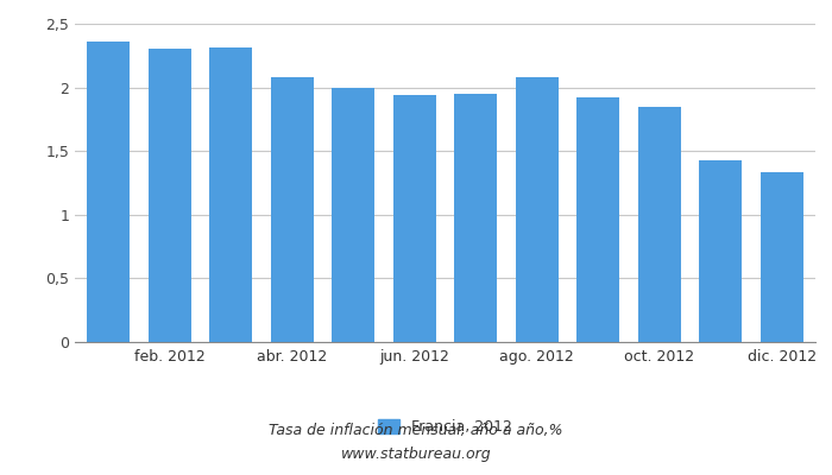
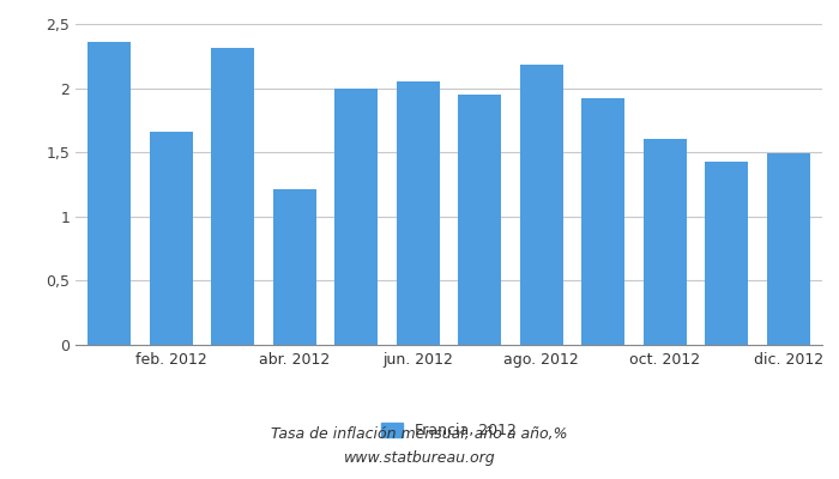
feb. 2012: 2,30 -> 1,66
abr. 2012: 2,08 -> 1,21
jun. 2012: 1,94 -> 2,05
ago. 2012: 2,08 -> 2,18
oct. 2012: 1,85 -> 1,60
dic. 2012: 1,33 -> 1,49
